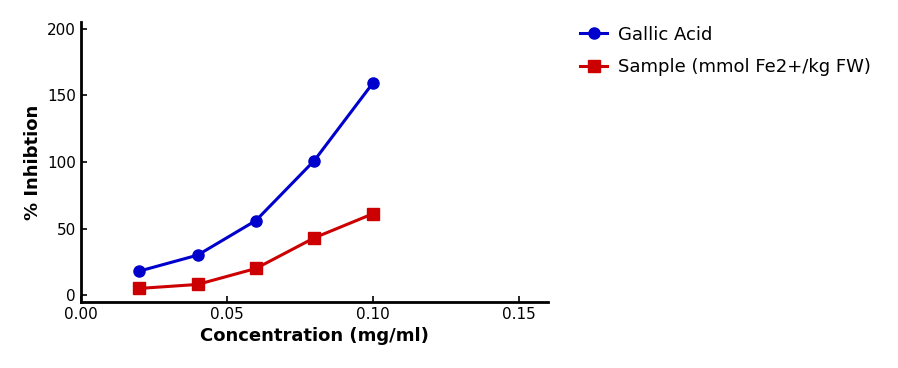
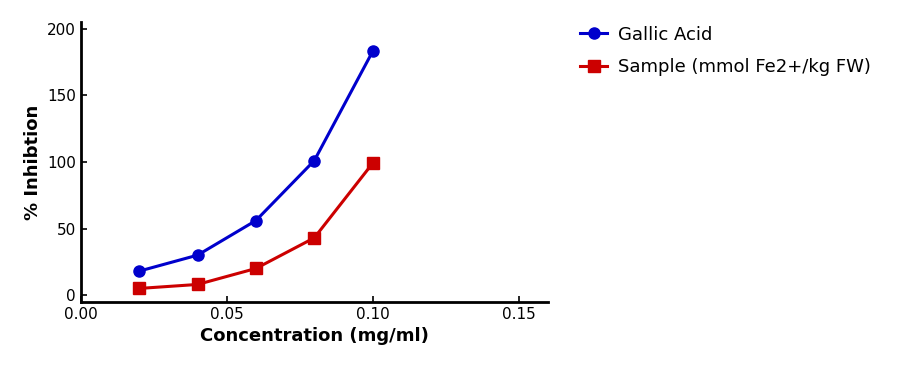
Gallic Acid/0.10: 159 -> 183
Sample (mmol Fe2+/kg FW)/0.10: 61 -> 99
